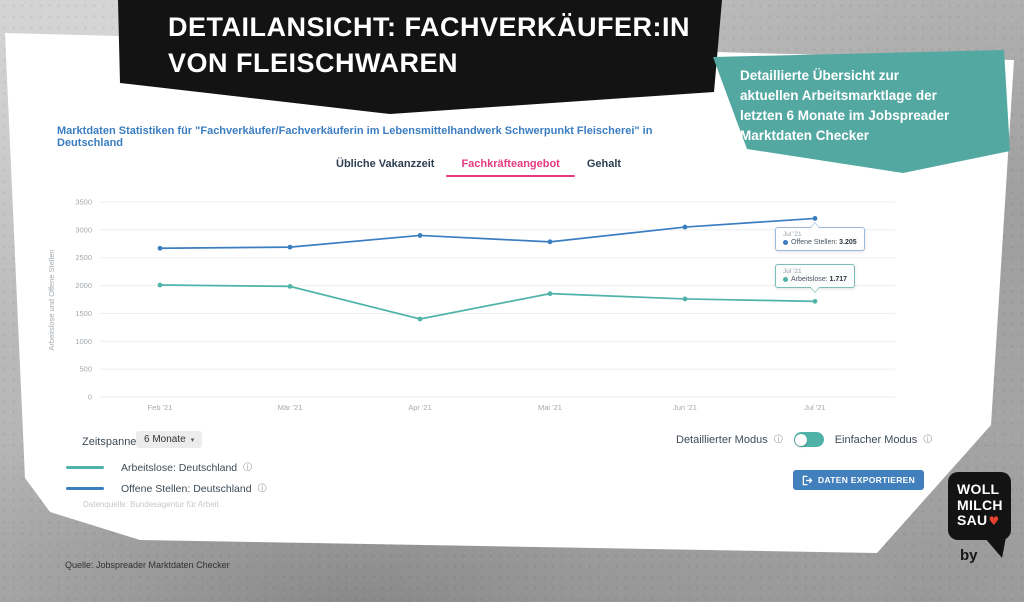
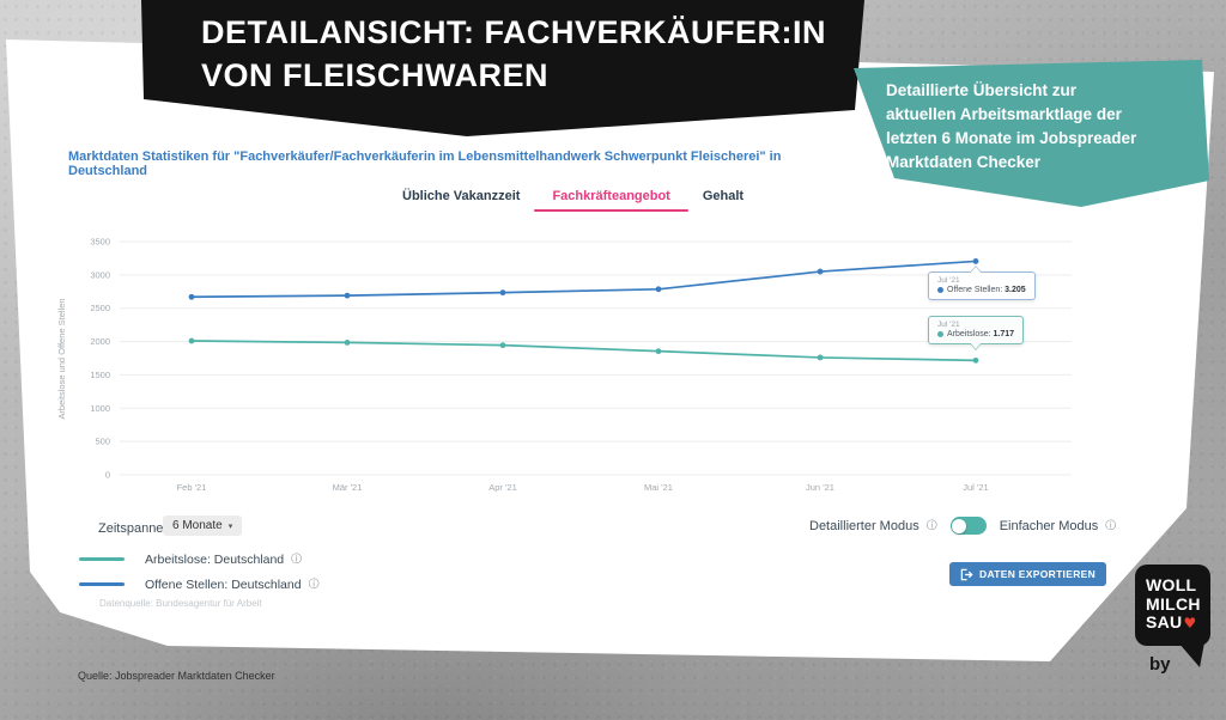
Arbeitslose: Deutschland/Apr '21: 1400 -> 1900
Offene Stellen: Deutschland/Apr '21: 2900 -> 2700
